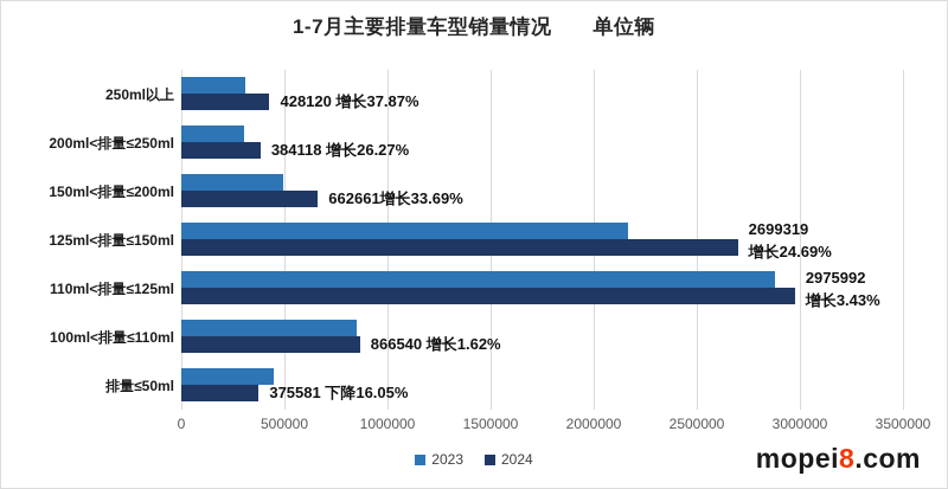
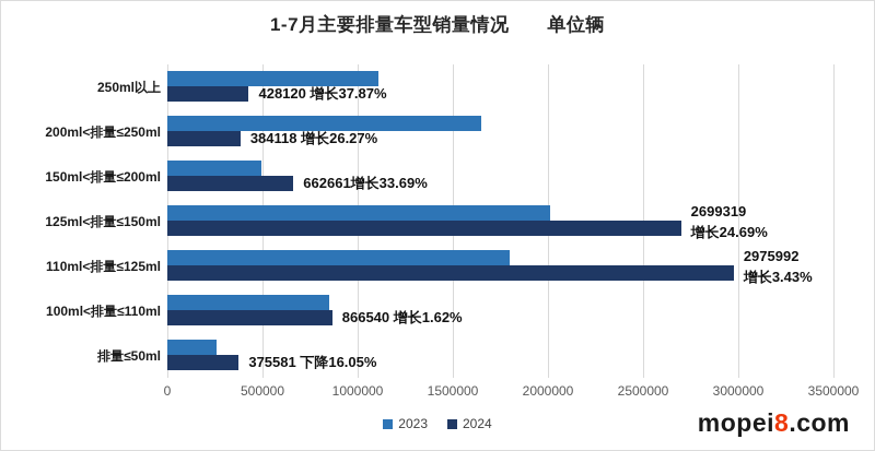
2023/250ml以上: 310000 -> 1110000
2023/200ml<排量≤250ml: 300000 -> 1650000
2023/125ml<排量≤150ml: 2160000 -> 2010000
2023/110ml<排量≤125ml: 2880000 -> 1800000
2023/排量≤50ml: 450000 -> 260000
